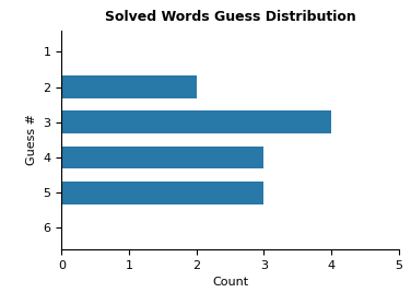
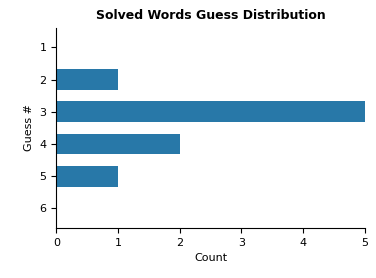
2: 2 -> 1
3: 4 -> 5
4: 3 -> 2
5: 3 -> 1
